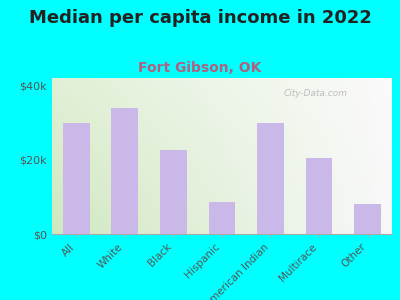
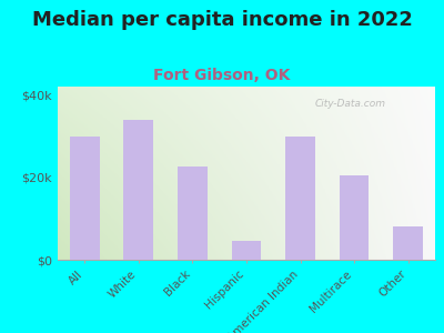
Hispanic: $8.5k -> $4.5k
